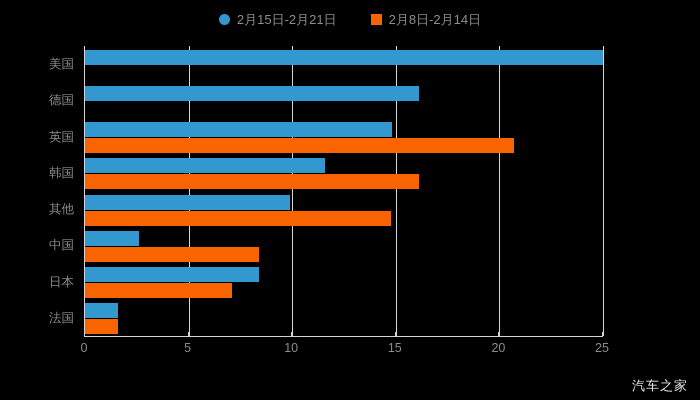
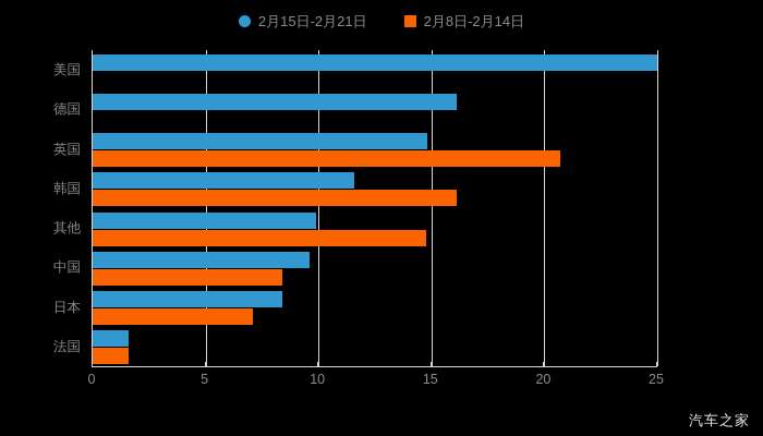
2月15日-2月21日/中国: 2.6 -> 9.6
